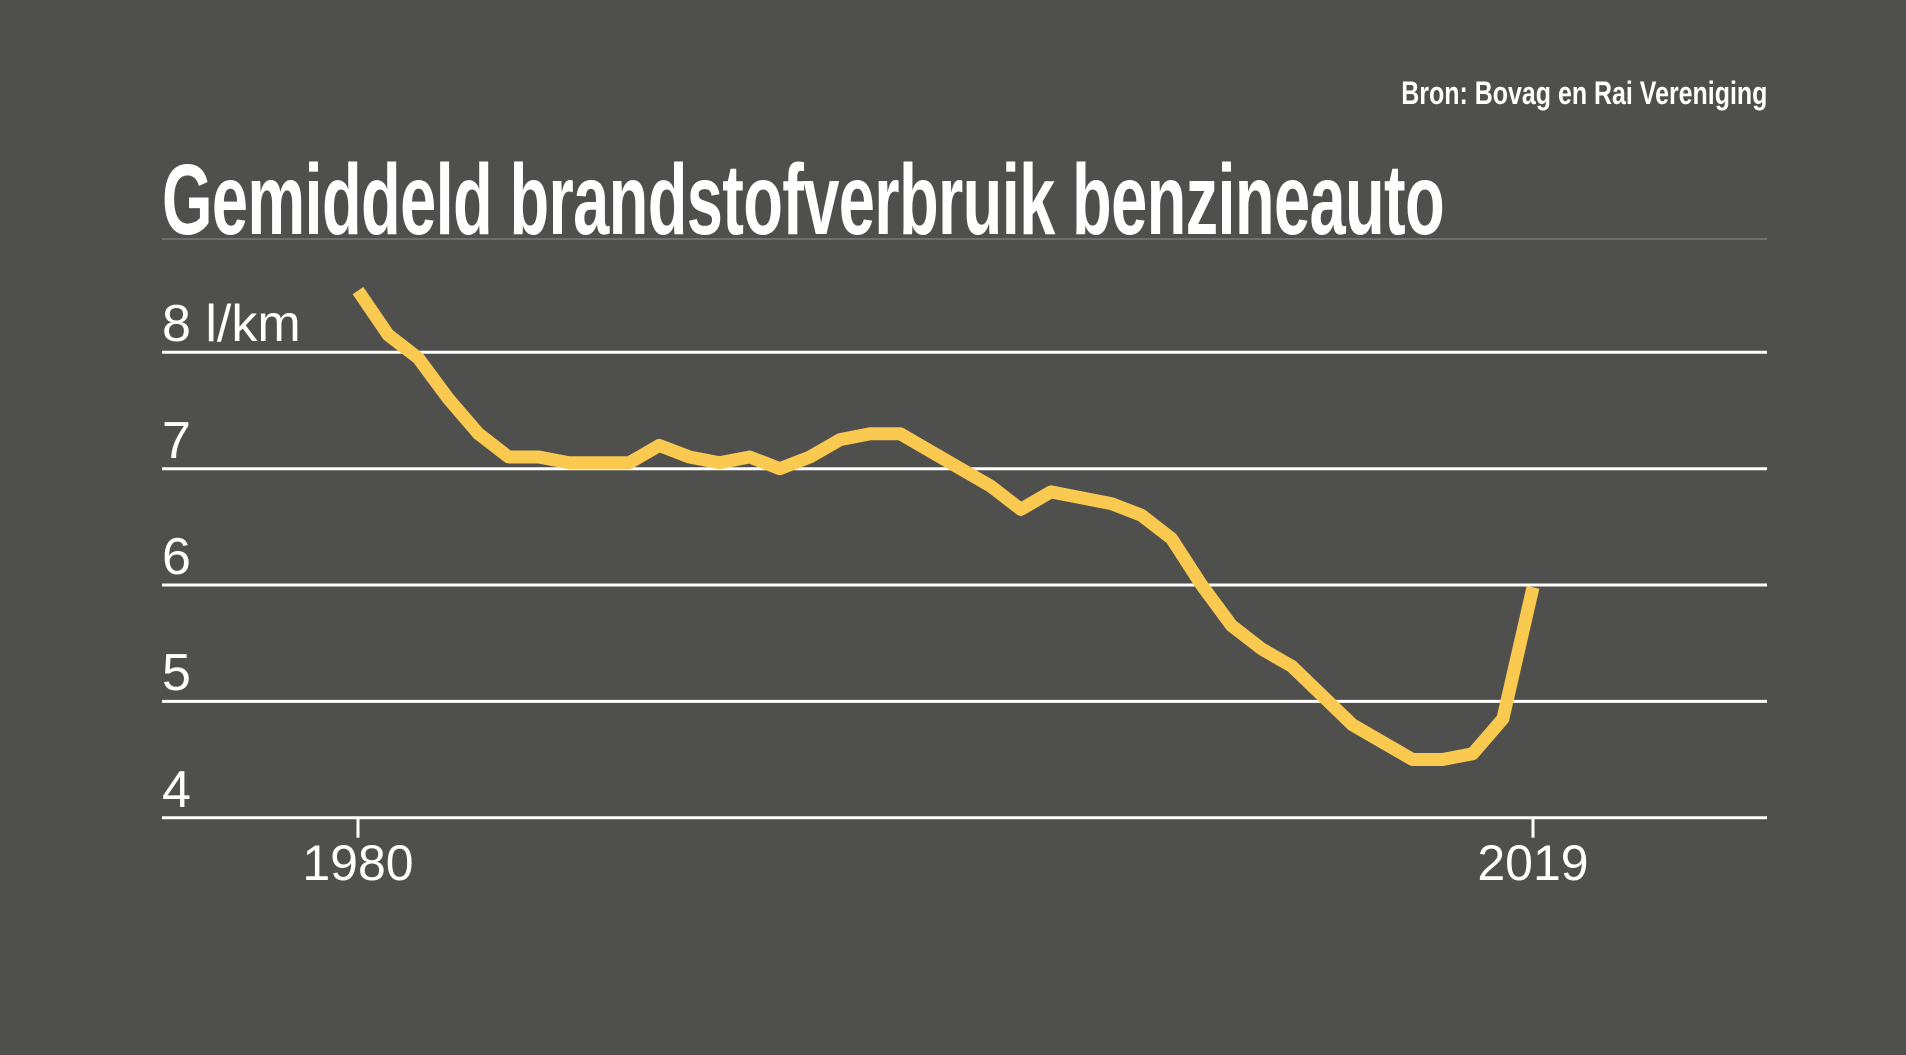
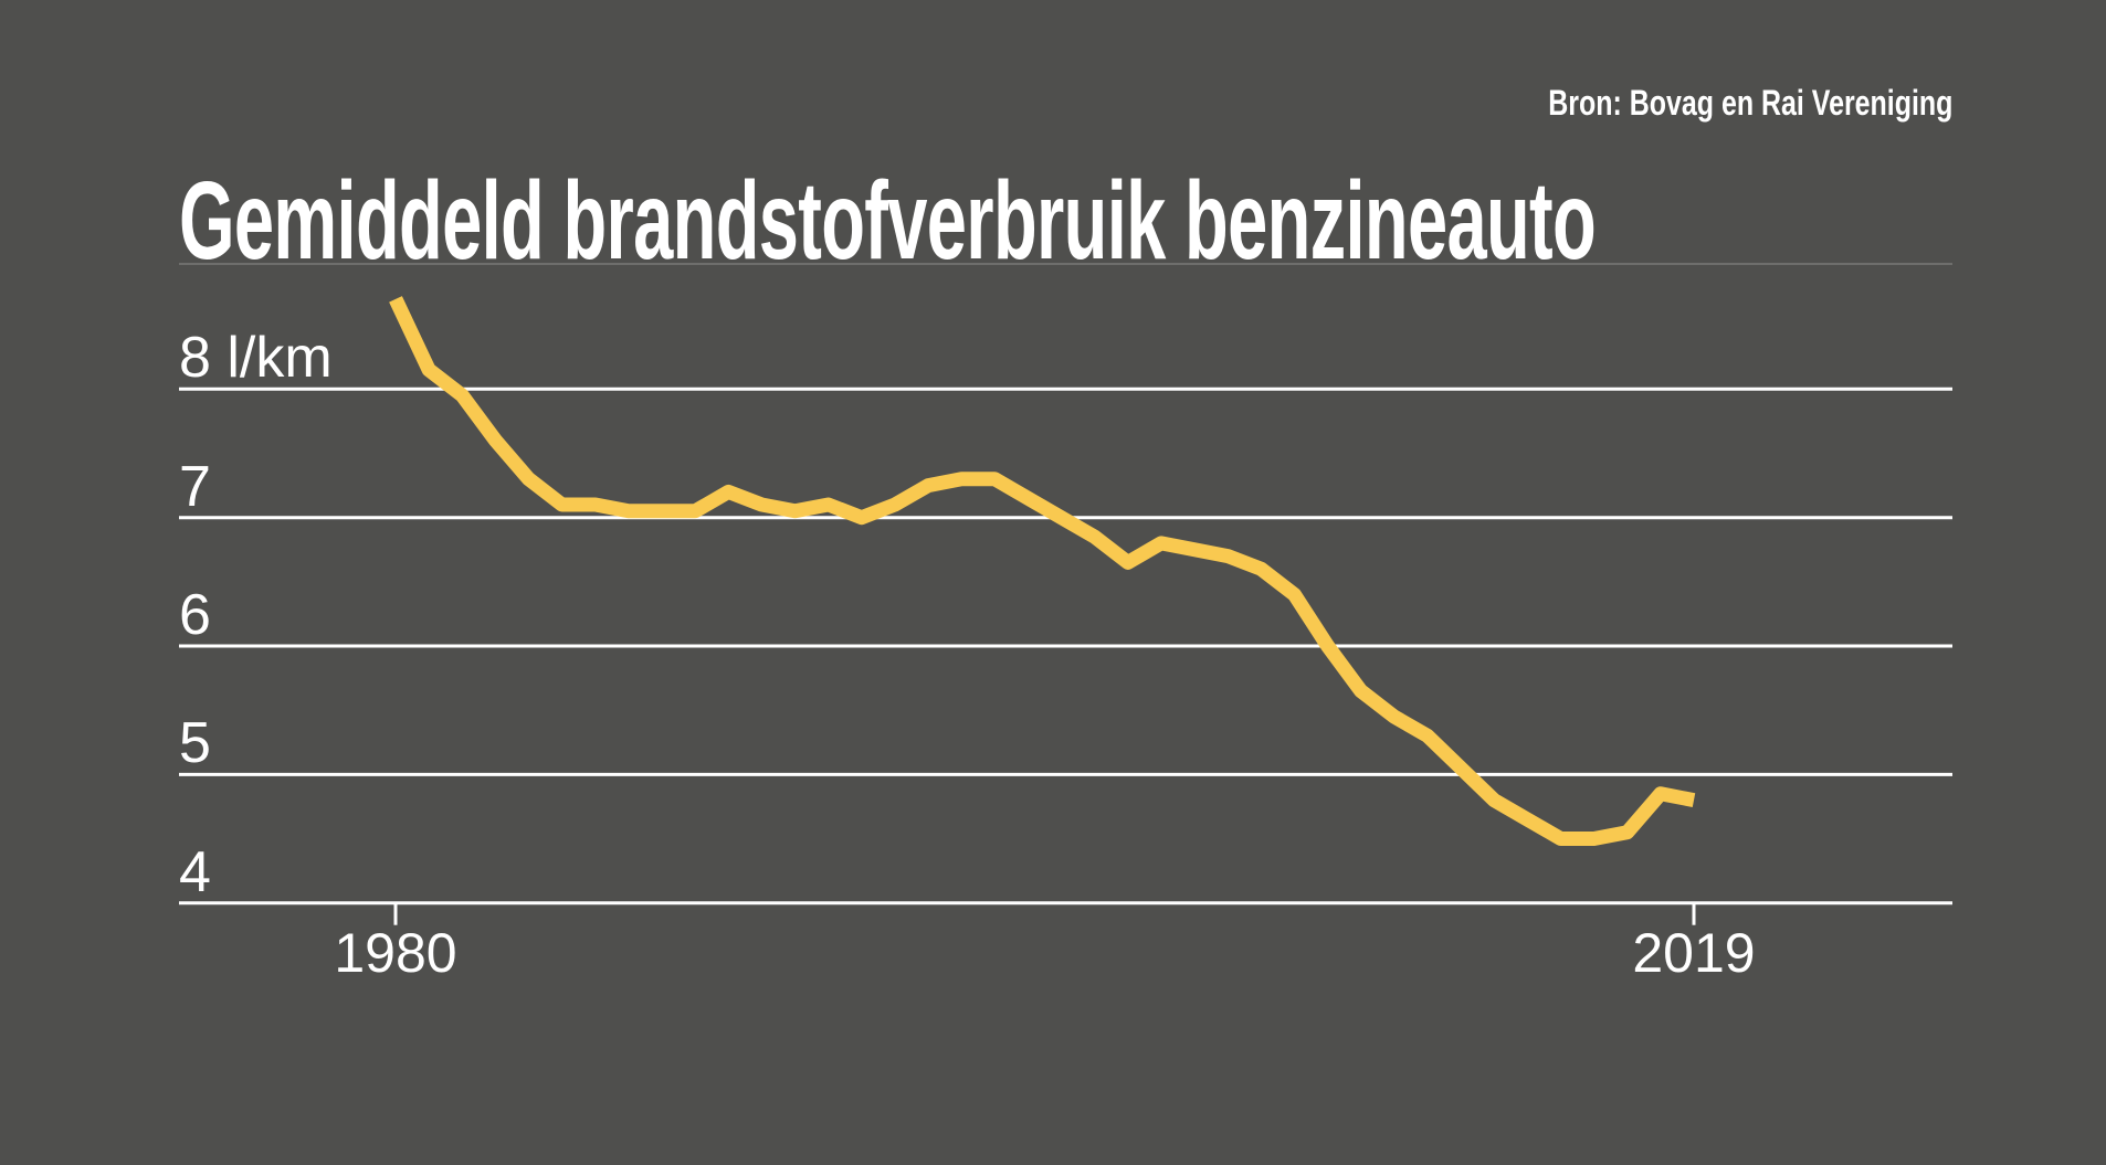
1980: 8.53 -> 8.70
2019: 5.98 -> 4.80
